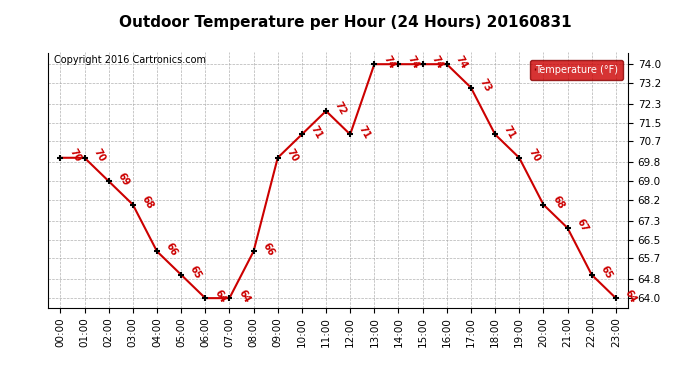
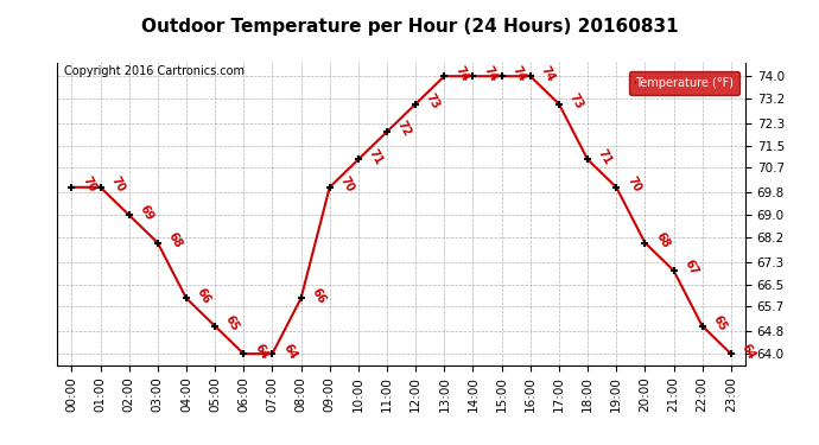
12:00: 71 -> 73
